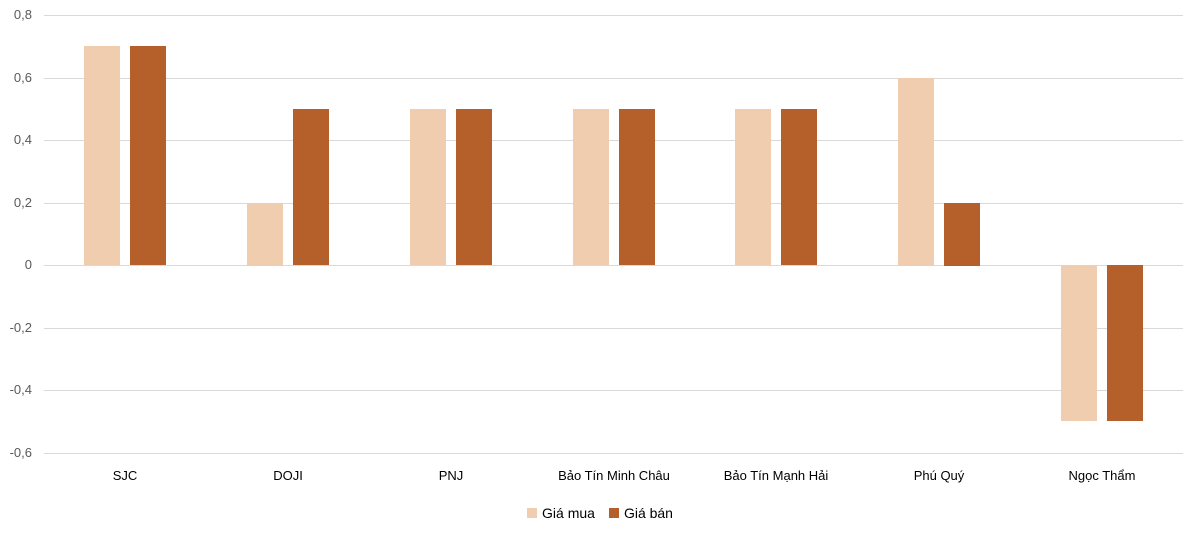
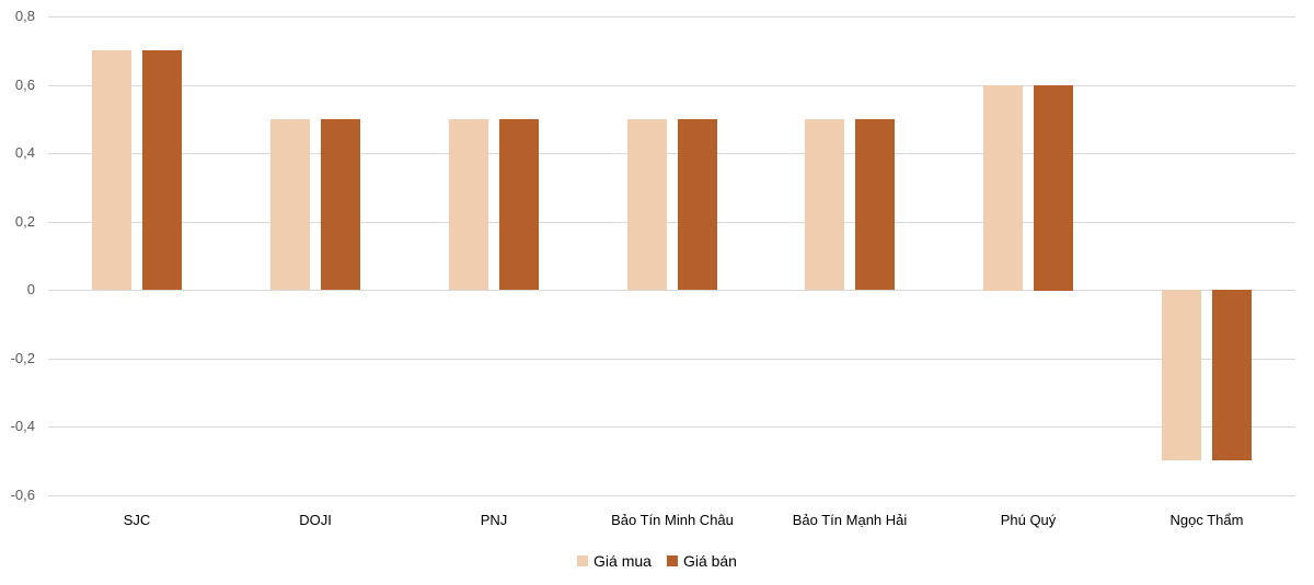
Giá mua/DOJI: 0,2 -> 0,5
Giá bán/Phú Quý: 0,2 -> 0,6
